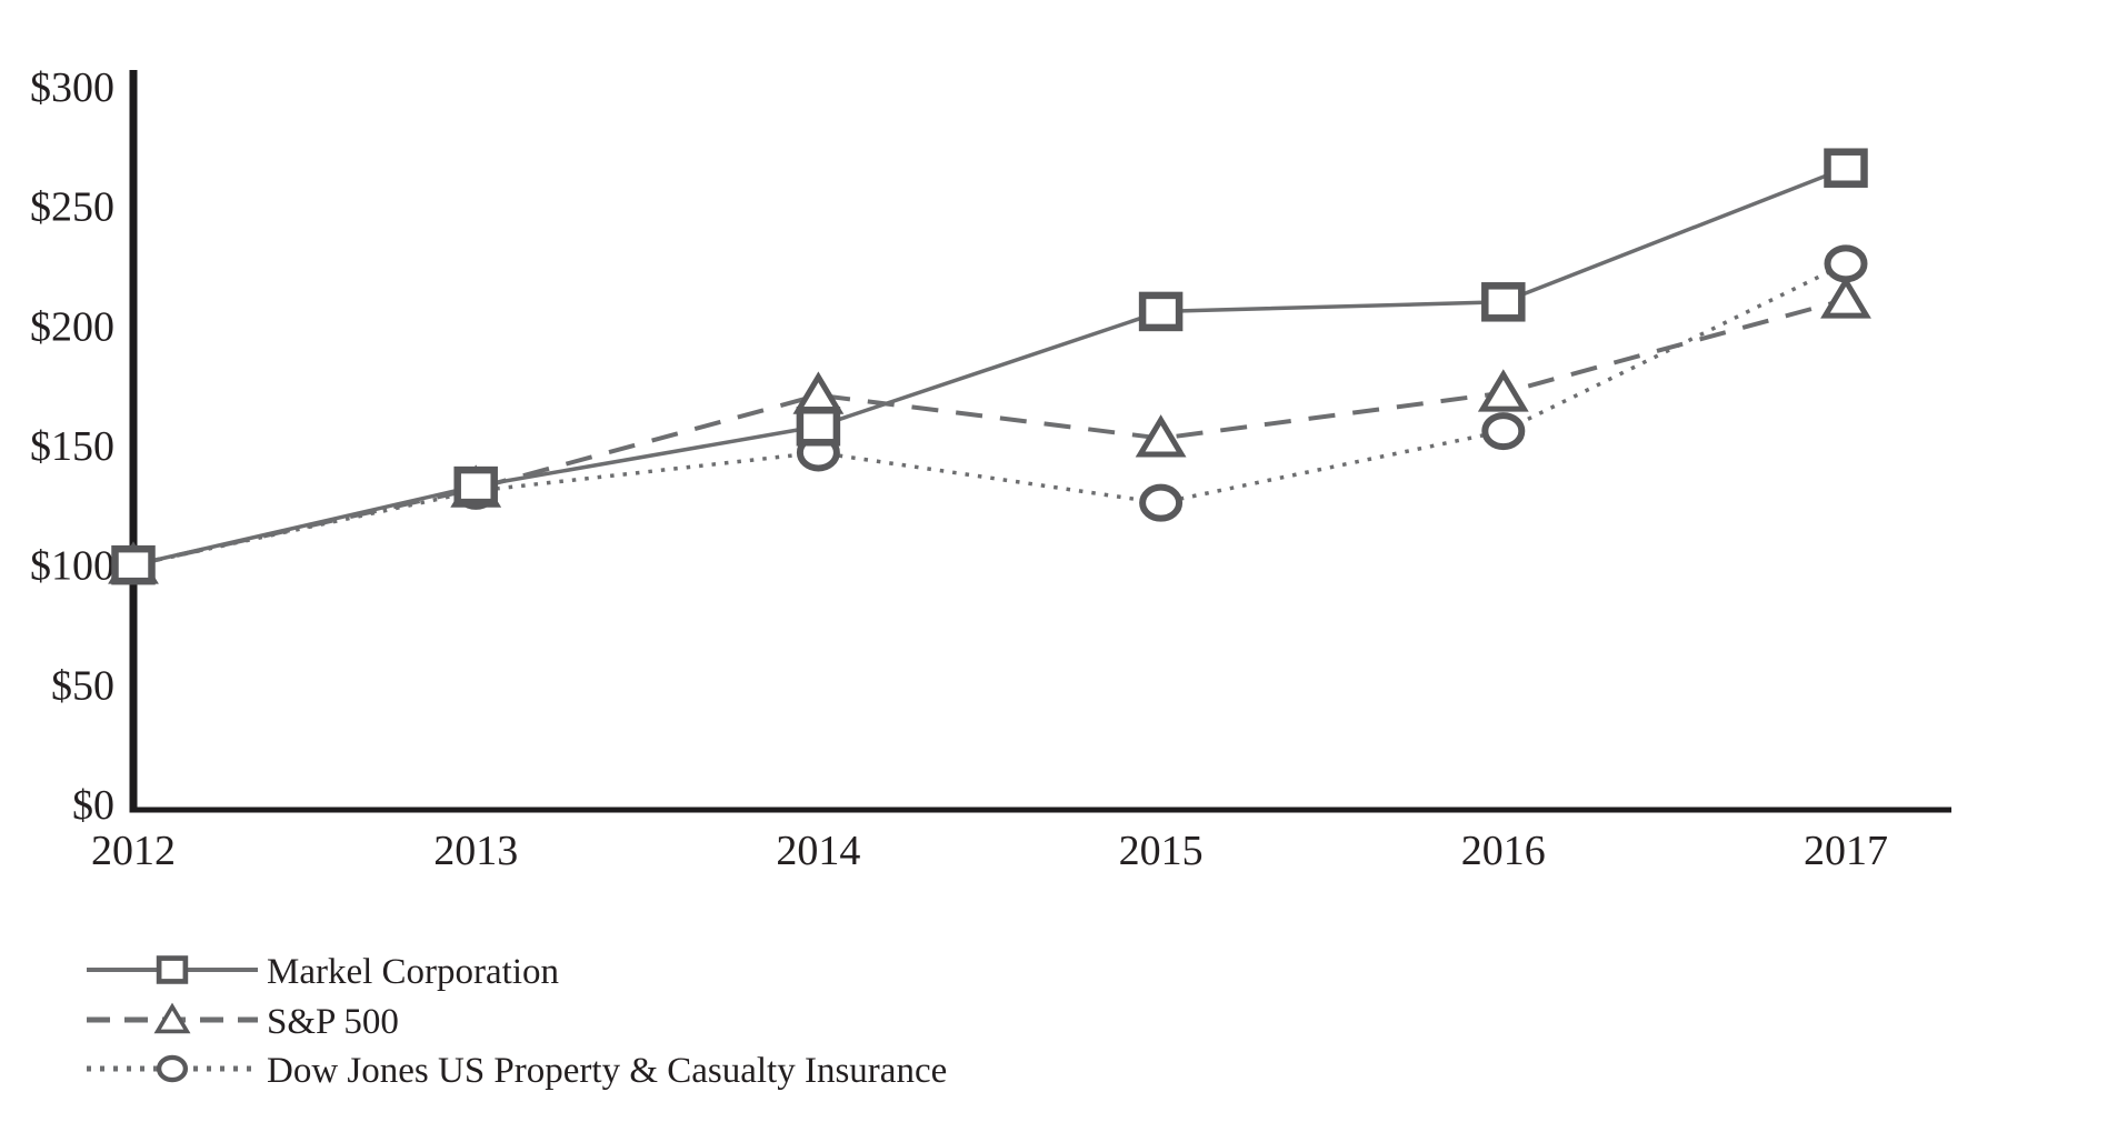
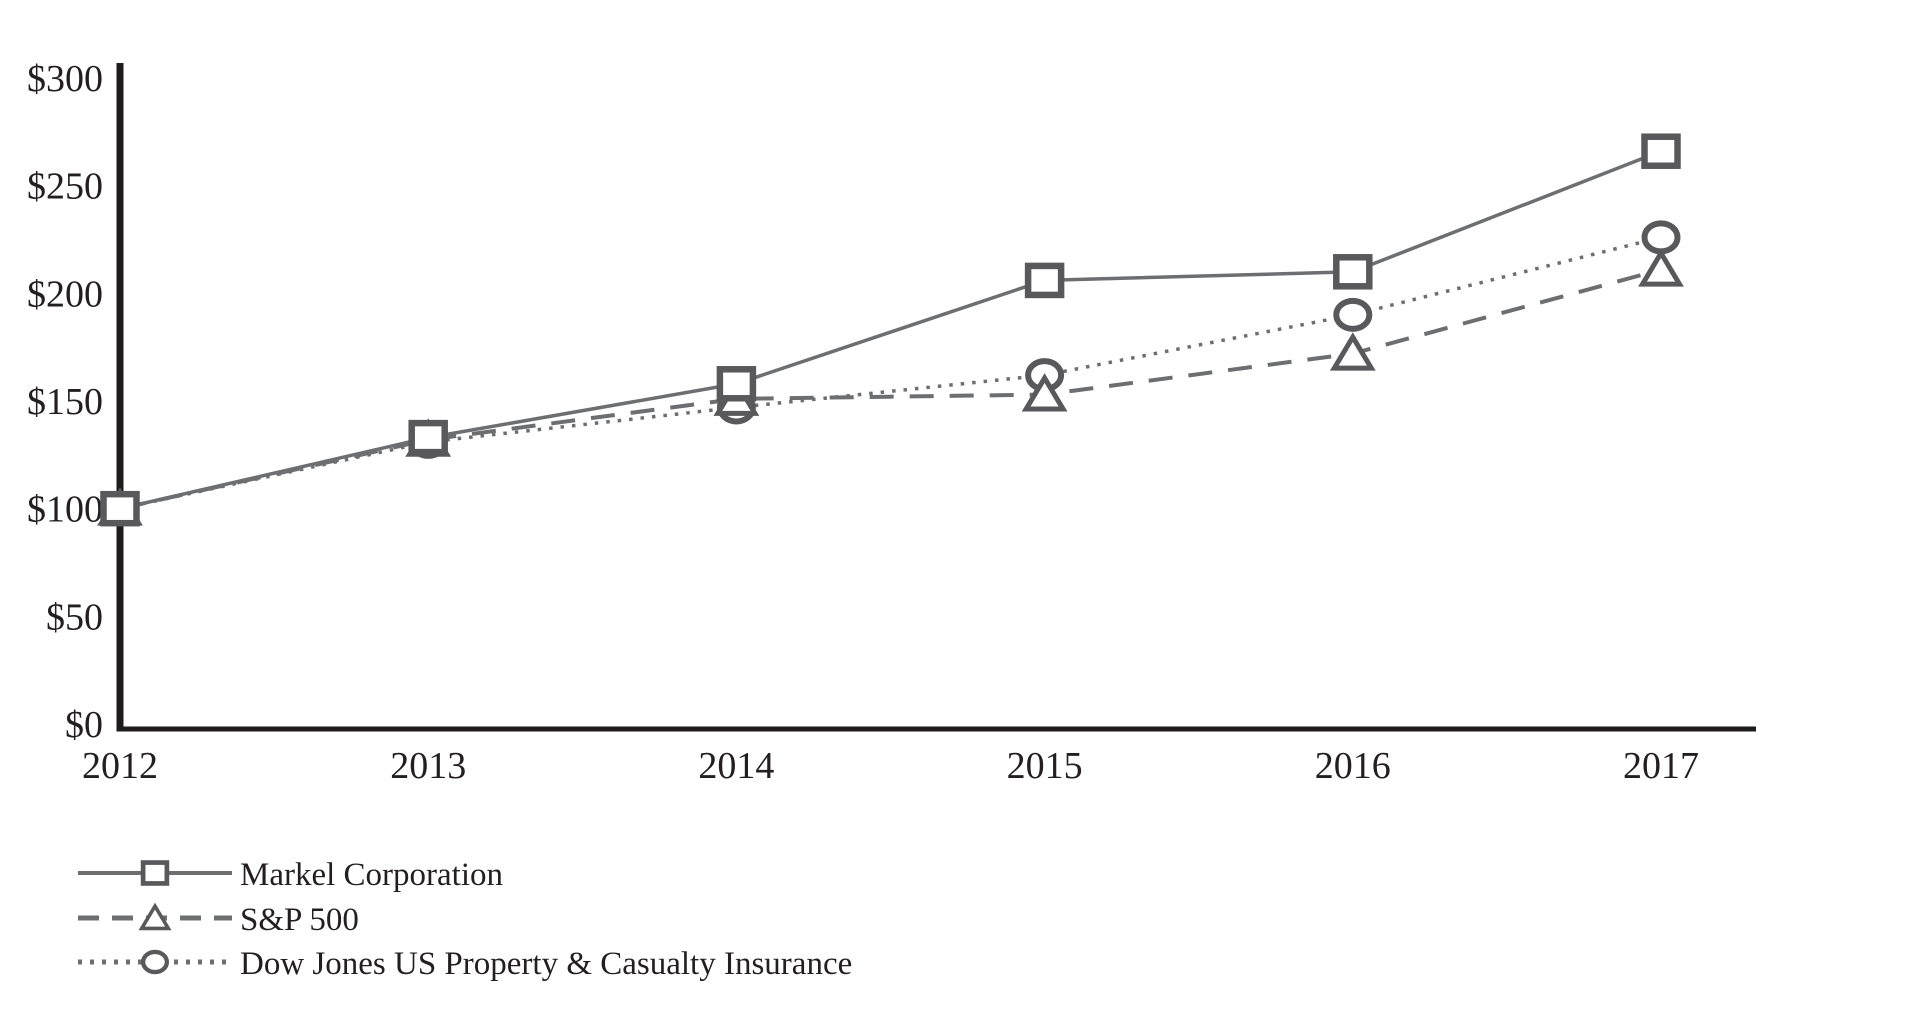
S&P 500/2014: $171 -> $151
Dow Jones US Property & Casualty Insurance/2015: $126 -> $162
Dow Jones US Property & Casualty Insurance/2016: $156 -> $190
